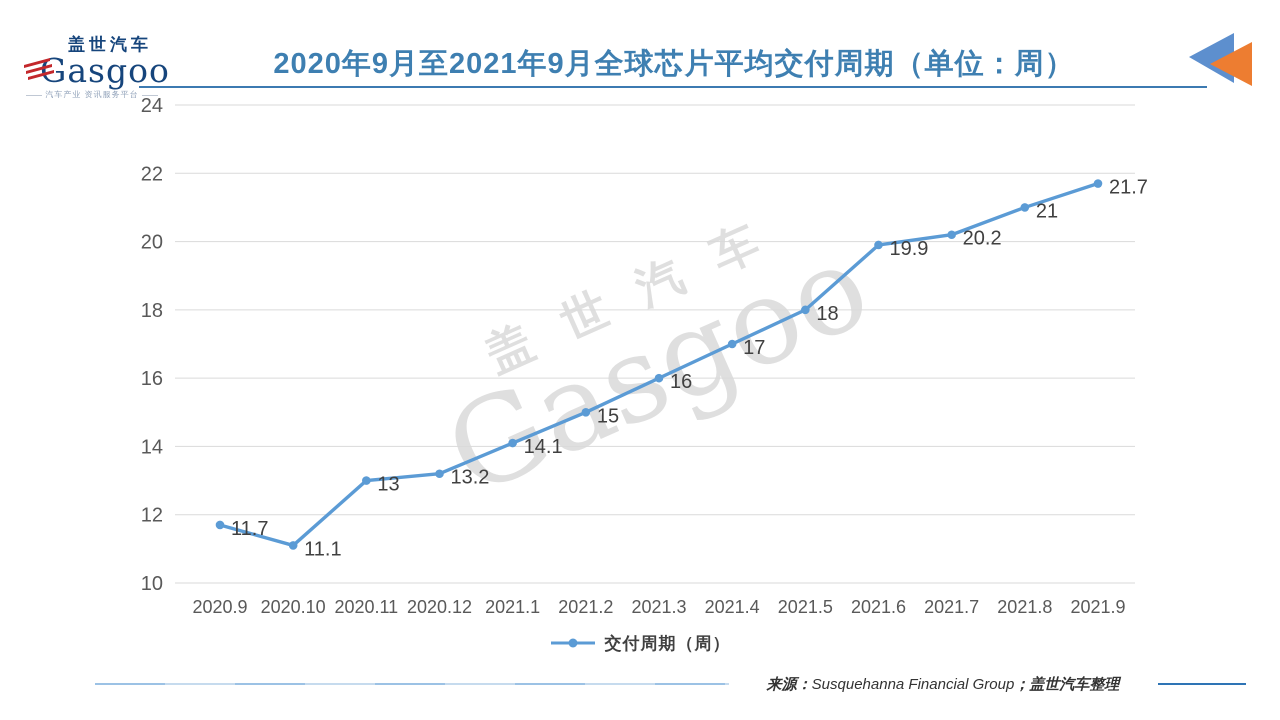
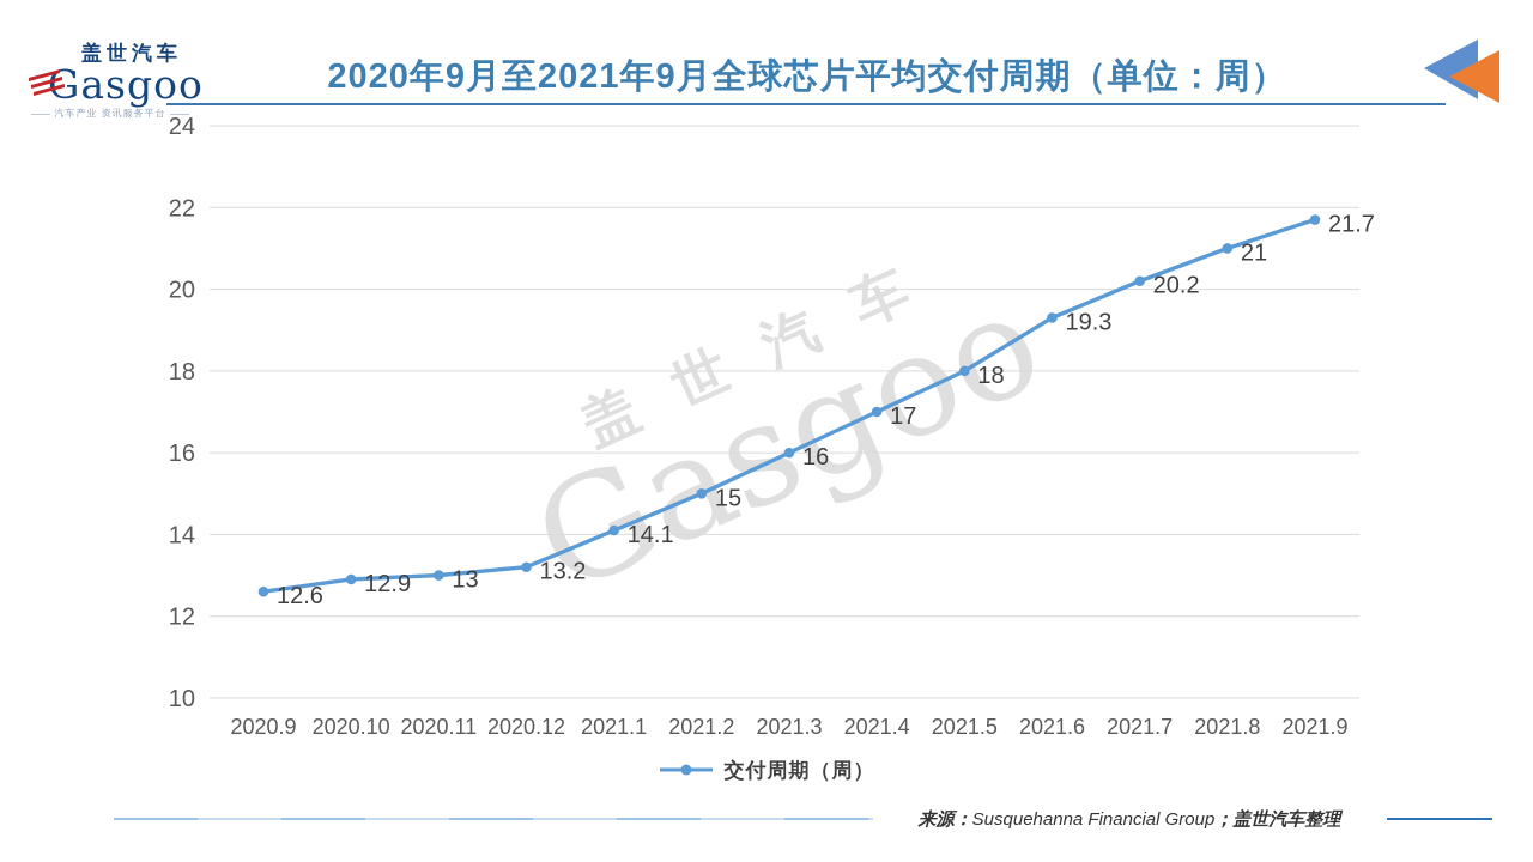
2020.9: 11.7 -> 12.6
2020.10: 11.1 -> 12.9
2021.6: 19.9 -> 19.3
